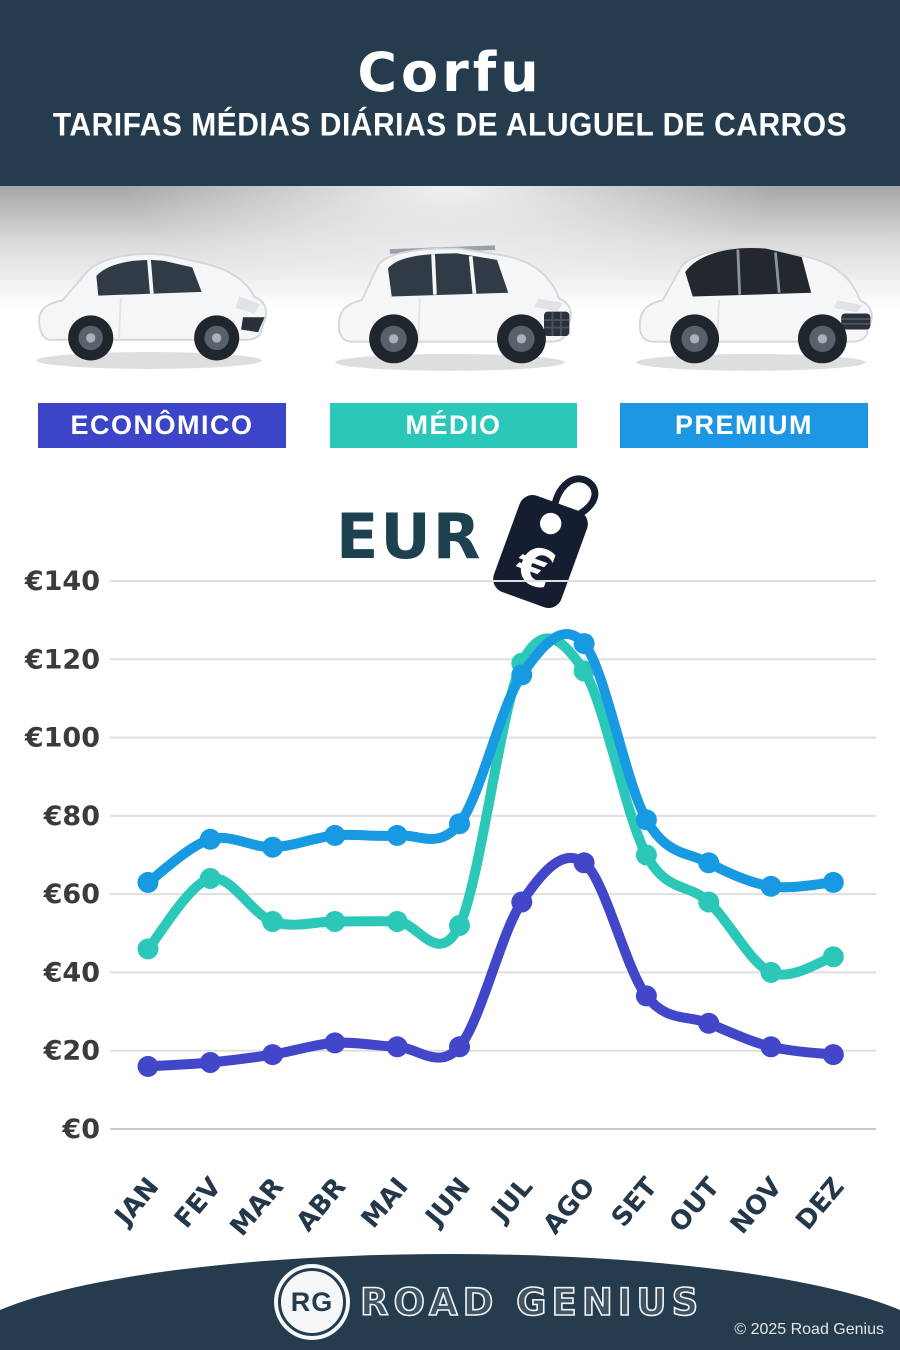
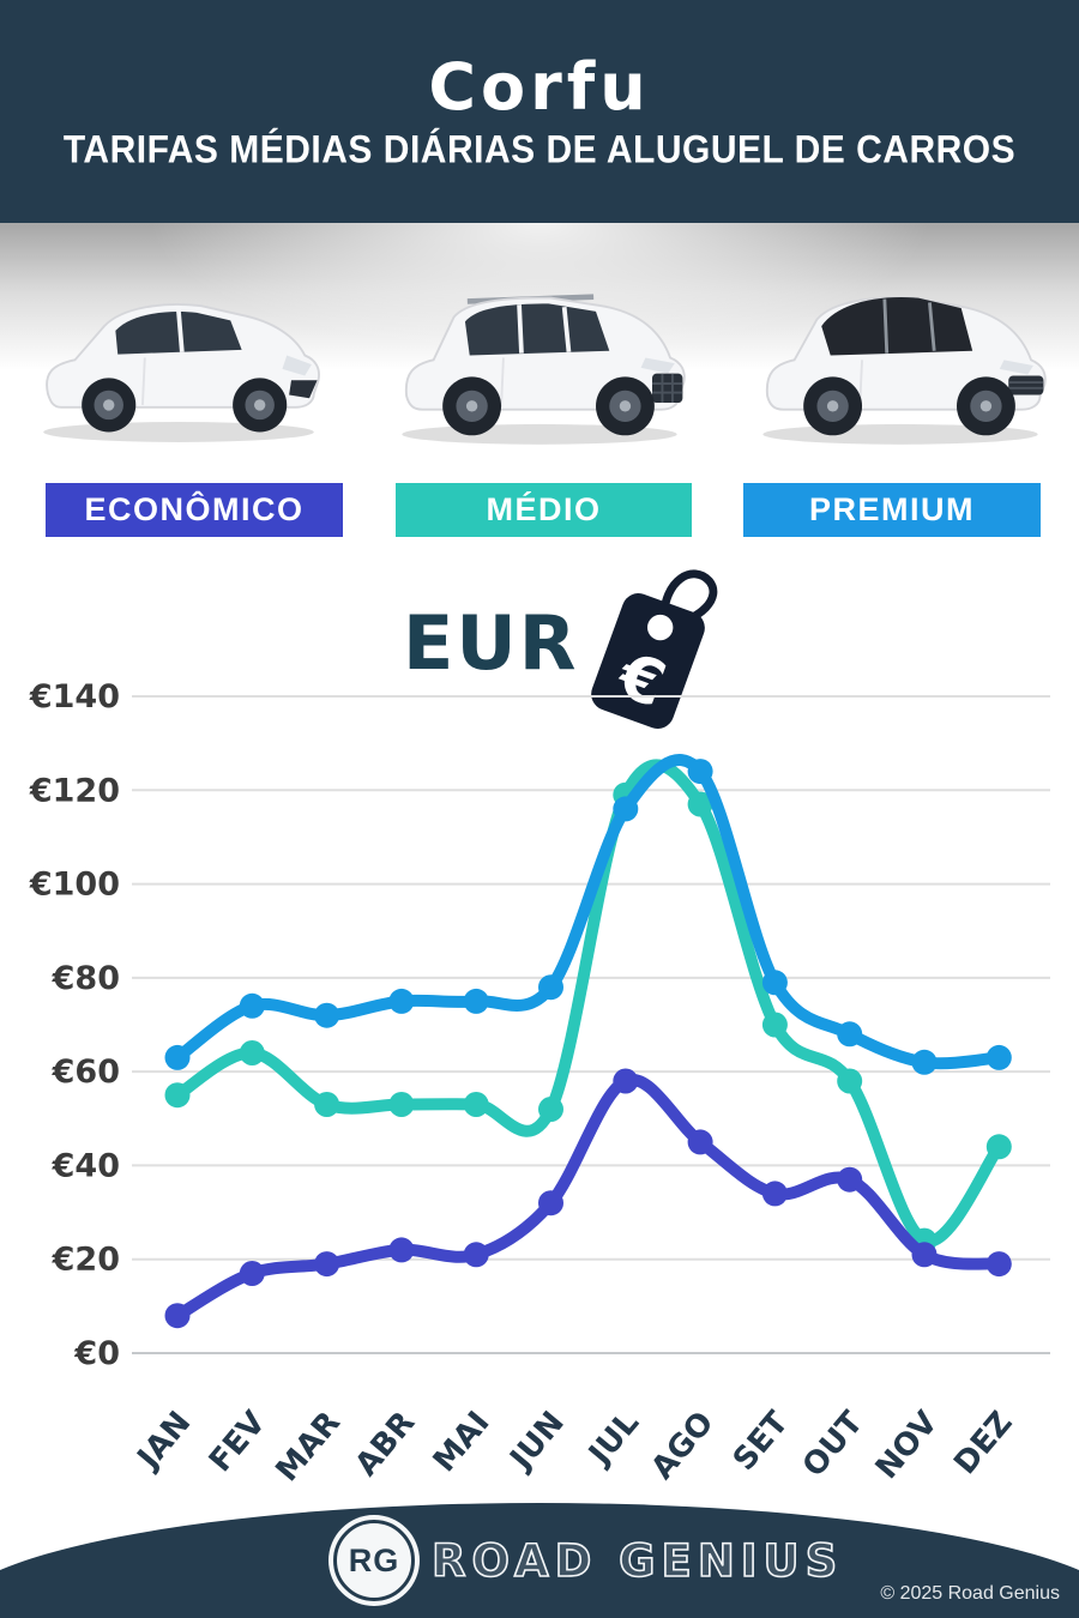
MÉDIO/JAN: €46 -> €55
ECONÔMICO/JAN: €16 -> €8
ECONÔMICO/JUN: €21 -> €32
ECONÔMICO/AGO: €68 -> €45
ECONÔMICO/OUT: €27 -> €37
MÉDIO/NOV: €40 -> €24
